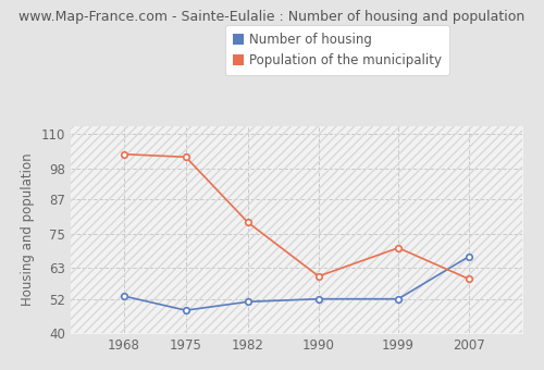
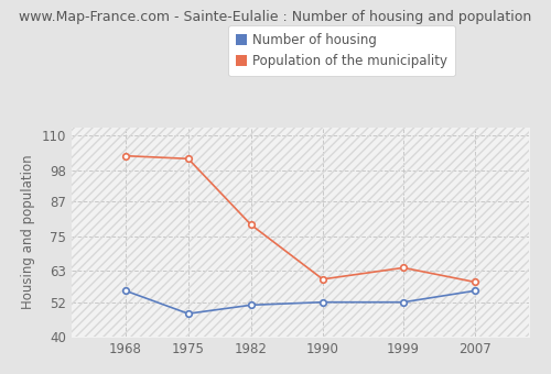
Number of housing/1968: 53 -> 56
Population of the municipality/1999: 70 -> 64
Number of housing/2007: 67 -> 56
